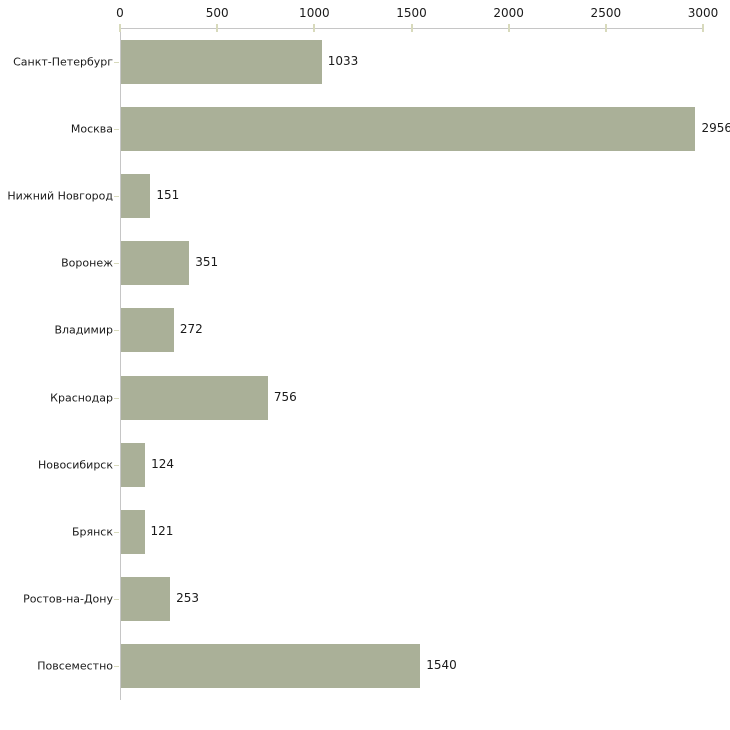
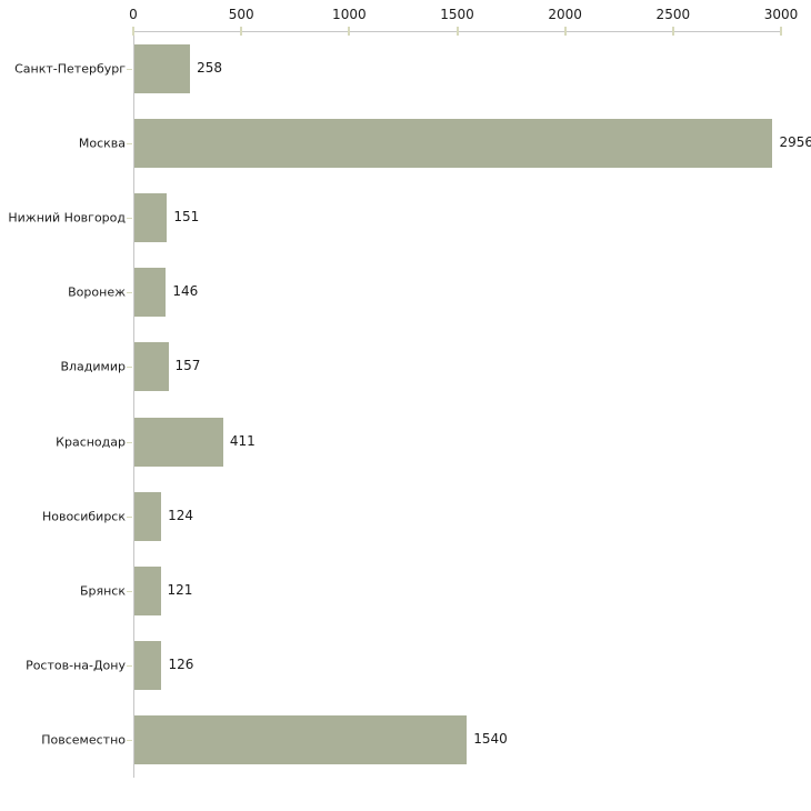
Санкт-Петербург: 1033 -> 258
Воронеж: 351 -> 146
Владимир: 272 -> 157
Краснодар: 756 -> 411
Ростов-на-Дону: 253 -> 126
